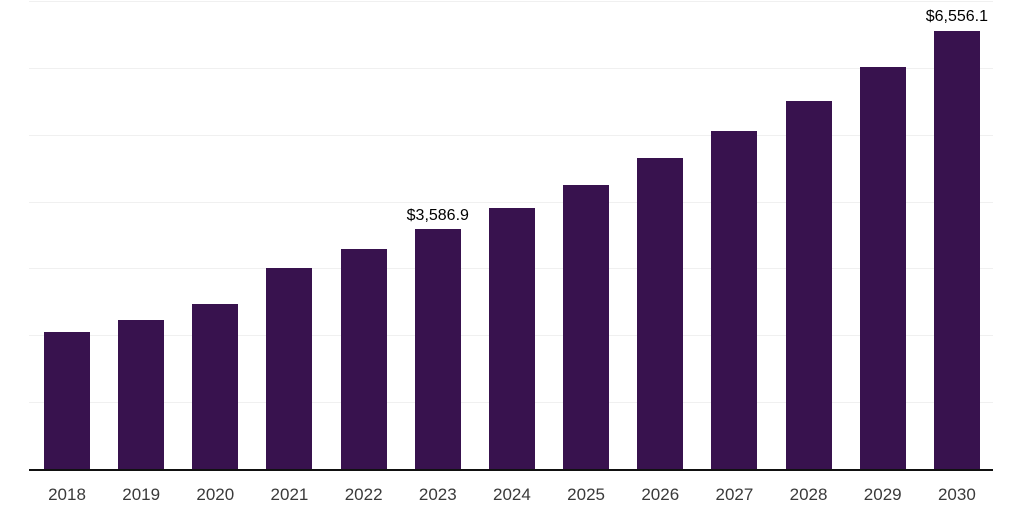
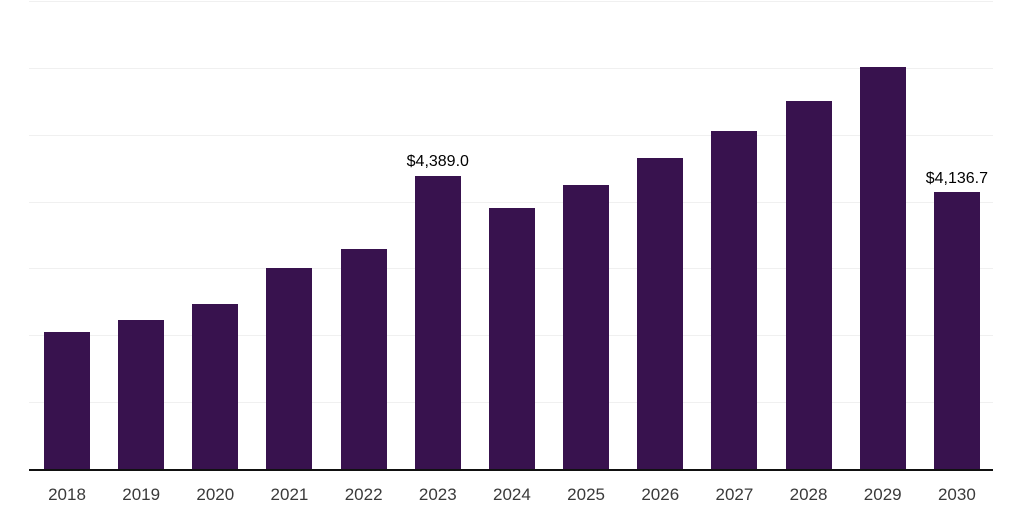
2023: $3,586.9 -> $4,389.0
2030: $6,556.1 -> $4,136.7
